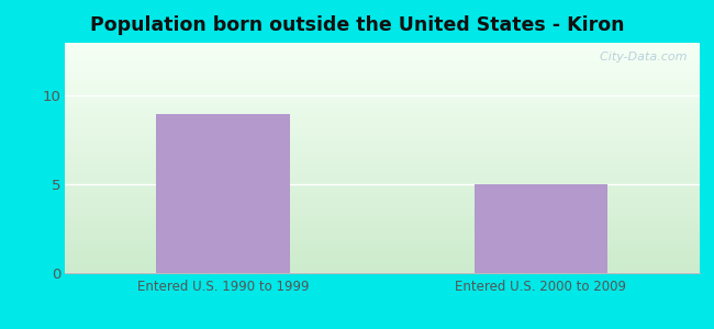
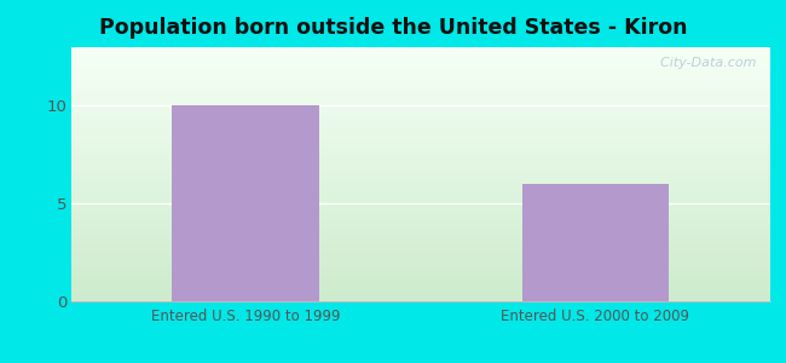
Entered U.S. 1990 to 1999: 9 -> 10
Entered U.S. 2000 to 2009: 5 -> 6
